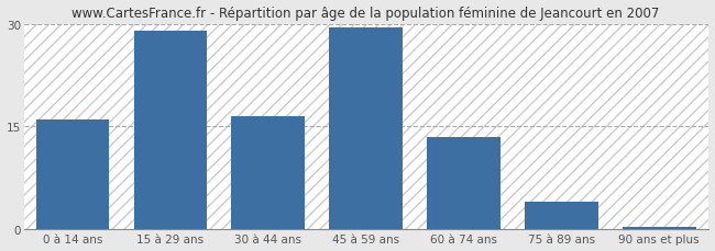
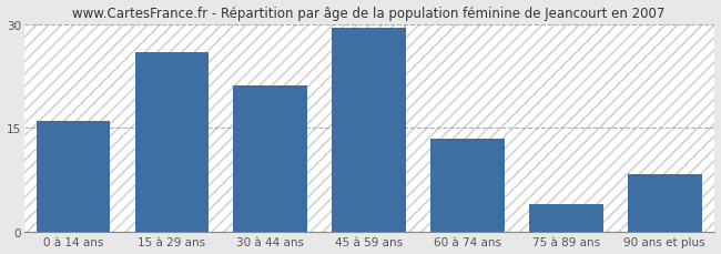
15 à 29 ans: 29.0 -> 26.0
30 à 44 ans: 16.5 -> 21.2
90 ans et plus: 0.3 -> 8.4
